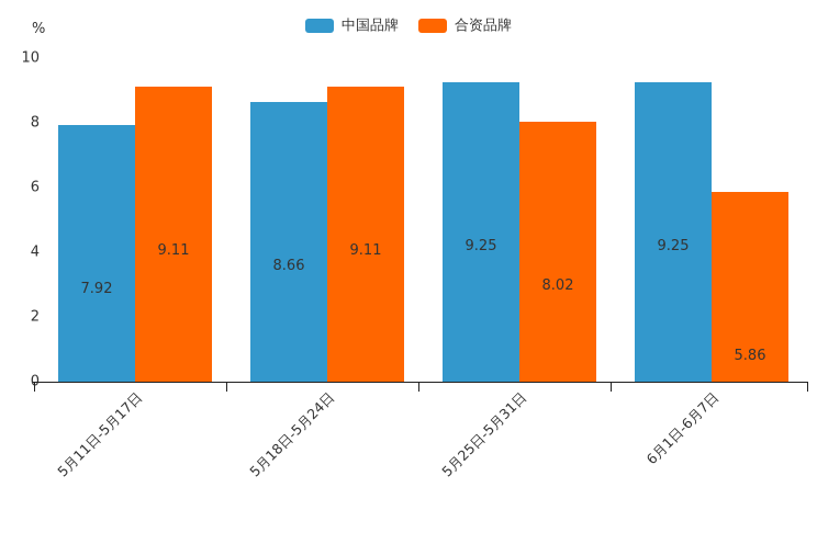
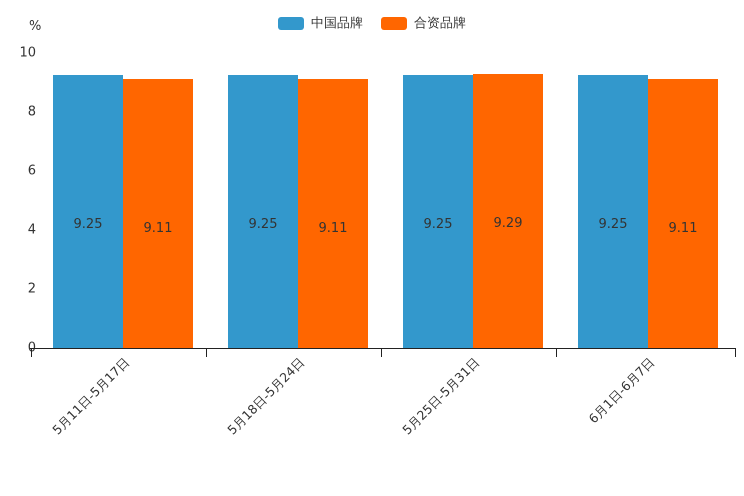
中国品牌/5月11日-5月17日: 7.92 -> 9.25
中国品牌/5月18日-5月24日: 8.66 -> 9.25
合资品牌/5月25日-5月31日: 8.02 -> 9.29
合资品牌/6月1日-6月7日: 5.86 -> 9.11
